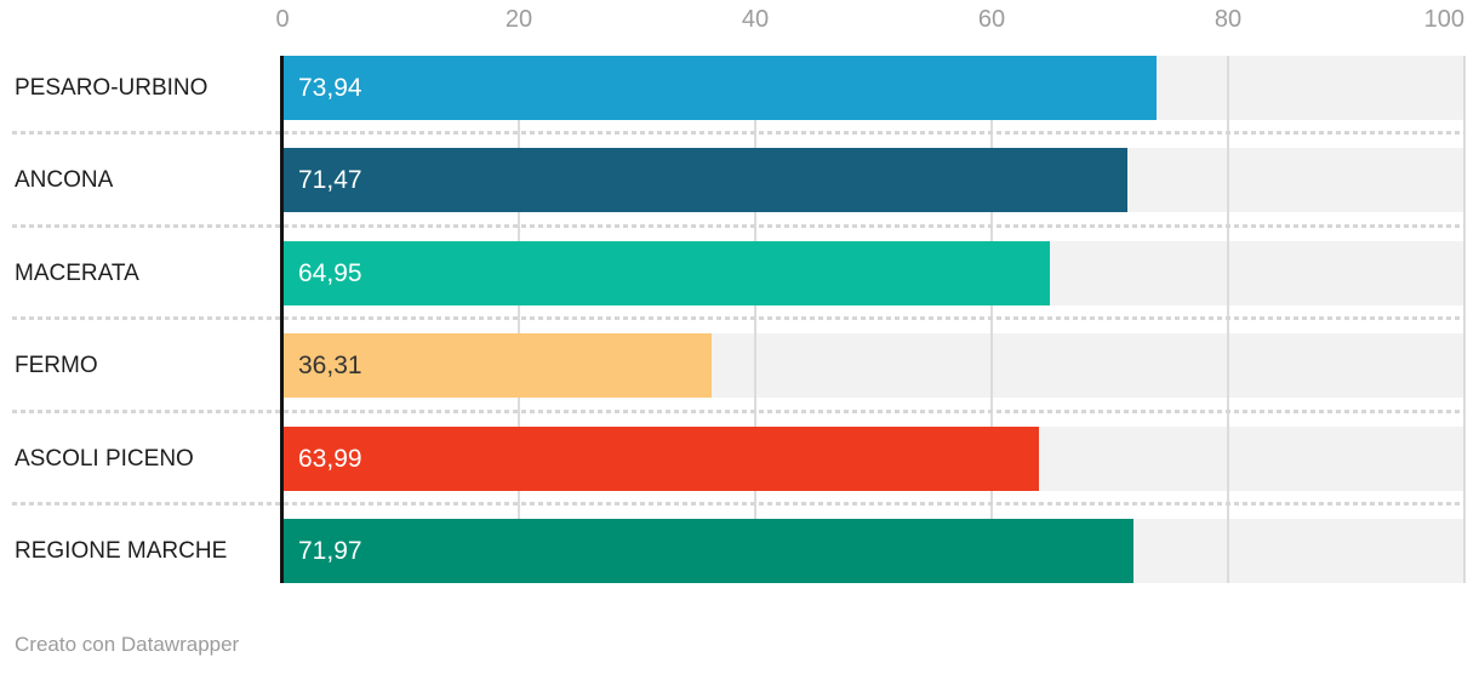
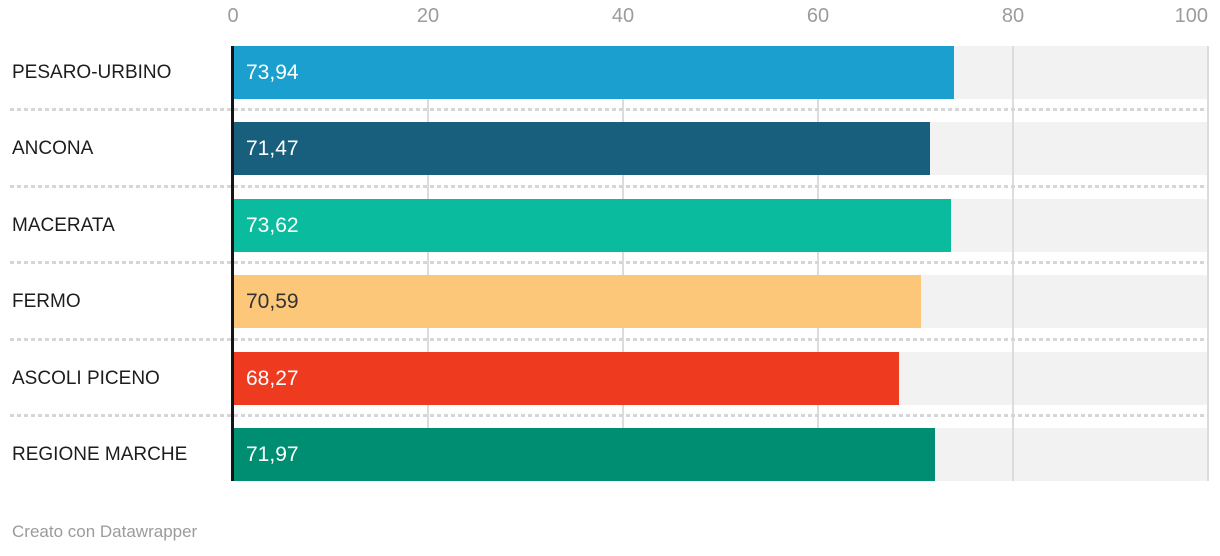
MACERATA: 64,95 -> 73,62
FERMO: 36,31 -> 70,59
ASCOLI PICENO: 63,99 -> 68,27
